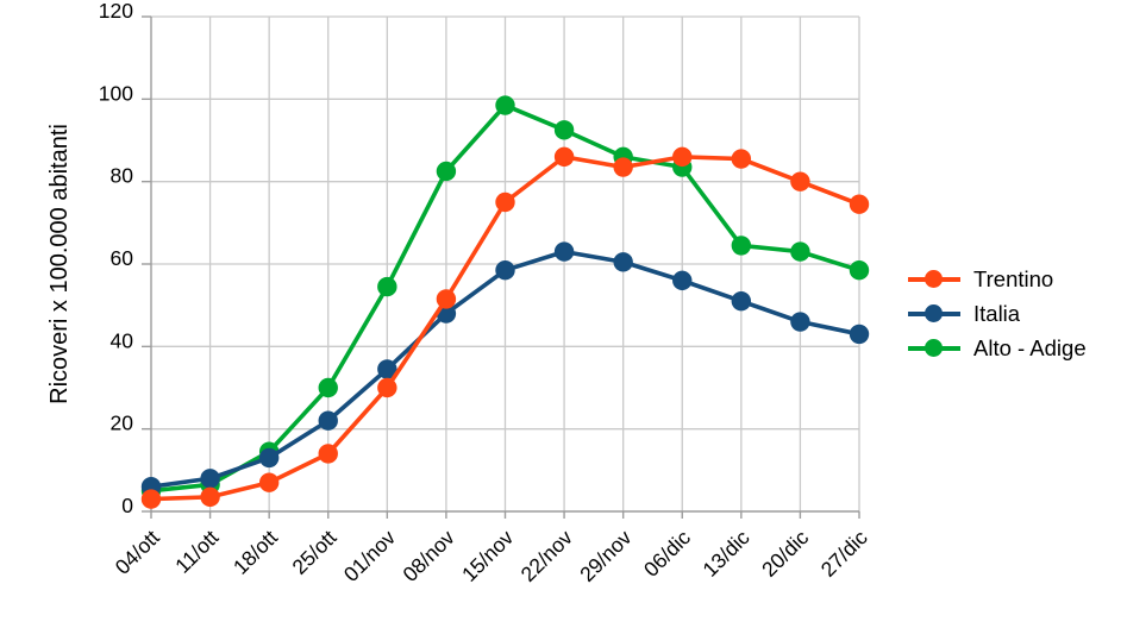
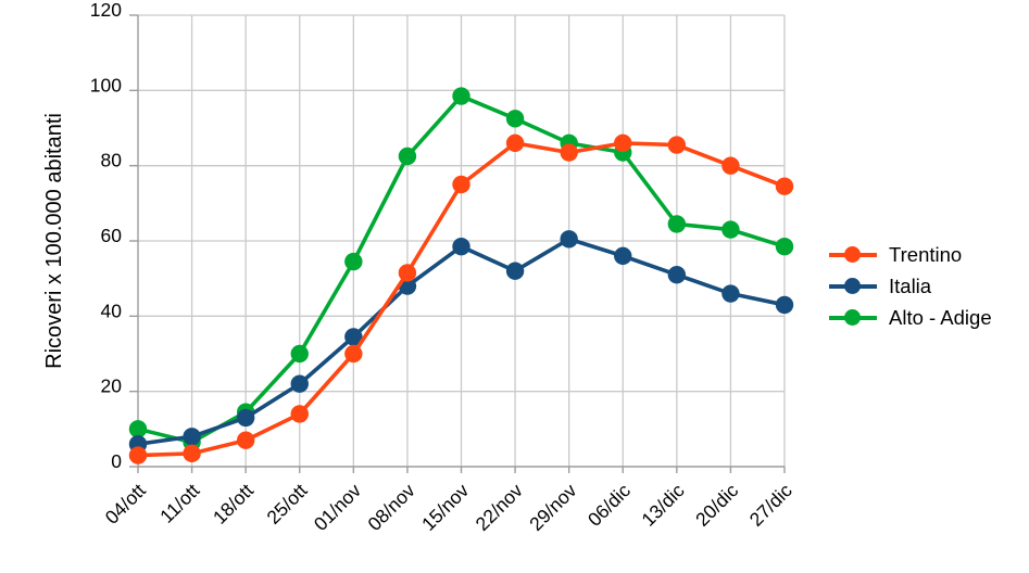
Alto - Adige/04/ott: 5 -> 10
Italia/22/nov: 63 -> 52
